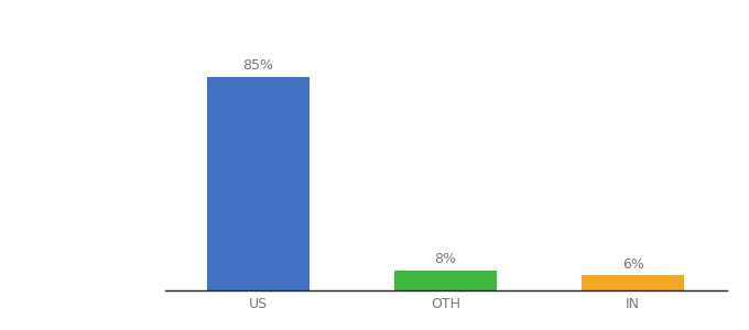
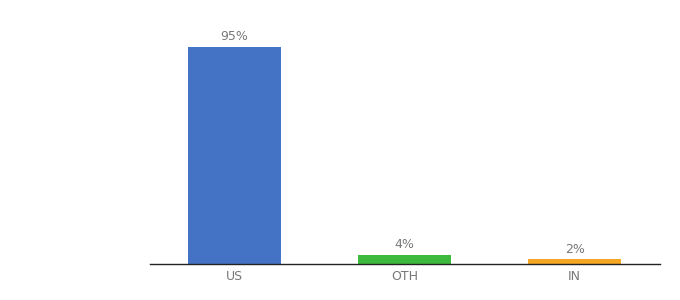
US: 85% -> 95%
OTH: 8% -> 4%
IN: 6% -> 2%
